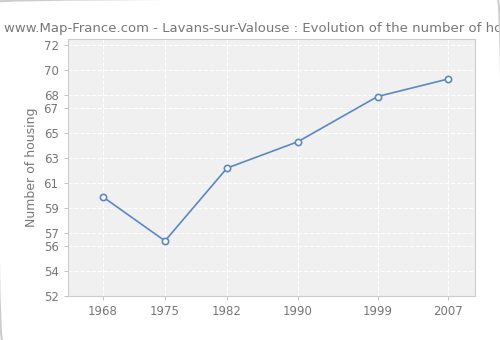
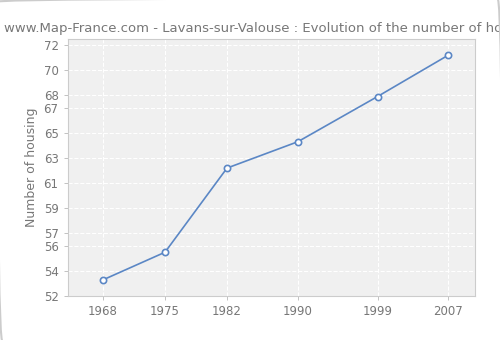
1968: 59.9 -> 53.3
1975: 56.4 -> 55.5
2007: 69.3 -> 71.2
